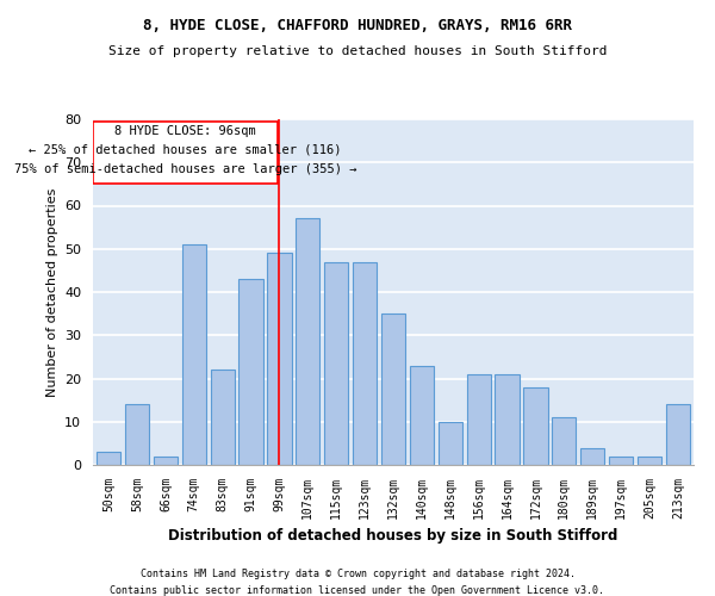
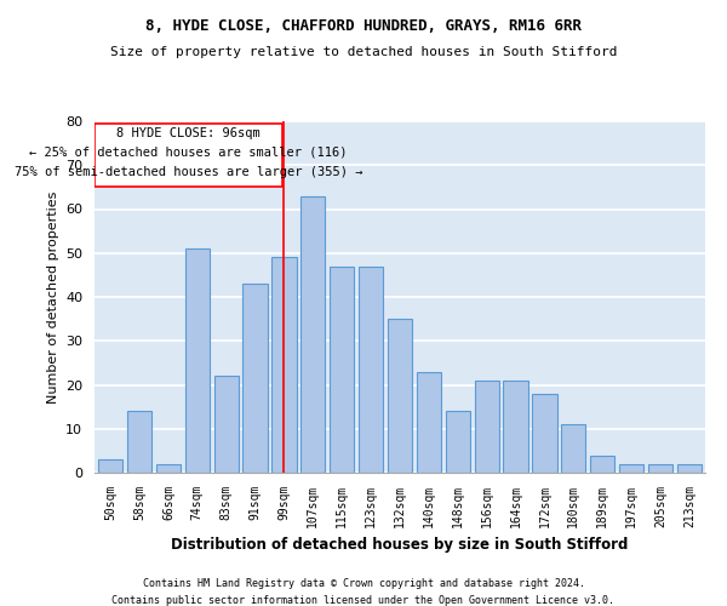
107sqm: 57 -> 63
148sqm: 10 -> 14
213sqm: 14 -> 2
